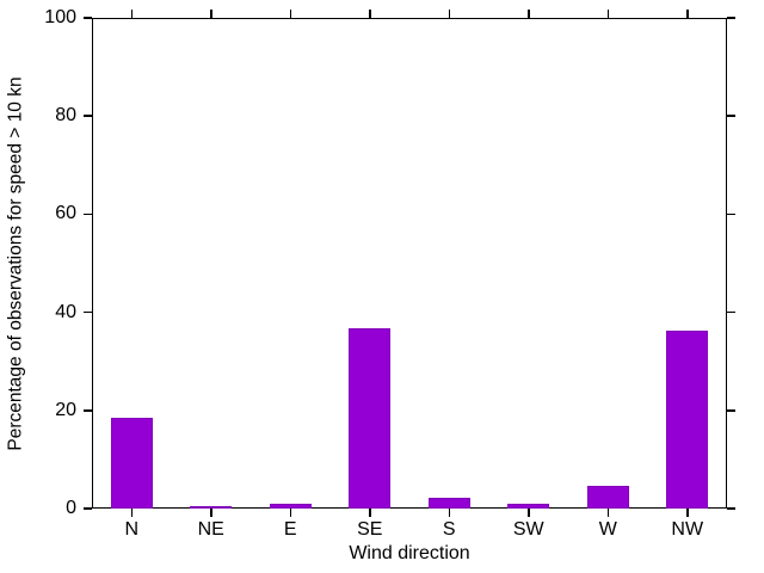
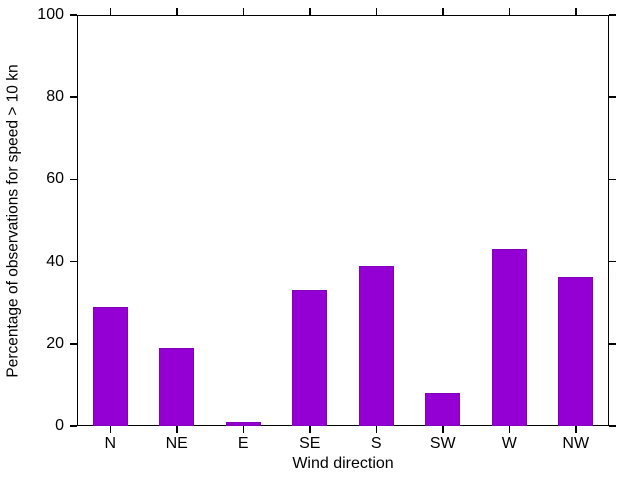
N: 19 -> 29
NE: 1 -> 19
SE: 37 -> 33
S: 2 -> 39
SW: 1 -> 8
W: 5 -> 43
